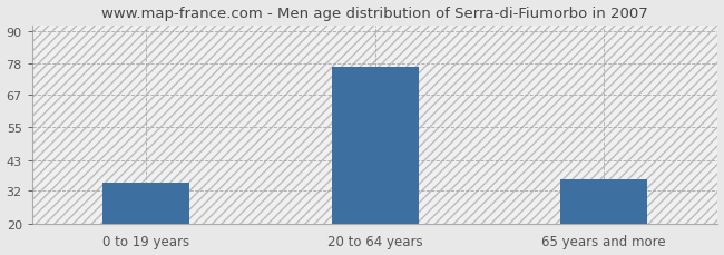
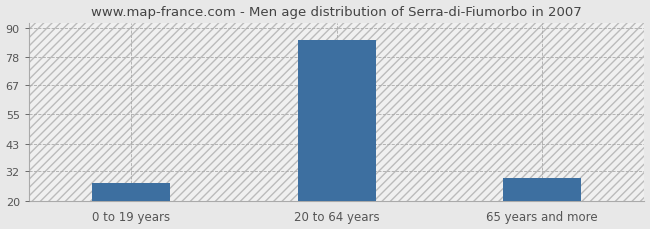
0 to 19 years: 35 -> 27
20 to 64 years: 77 -> 85
65 years and more: 36 -> 29
